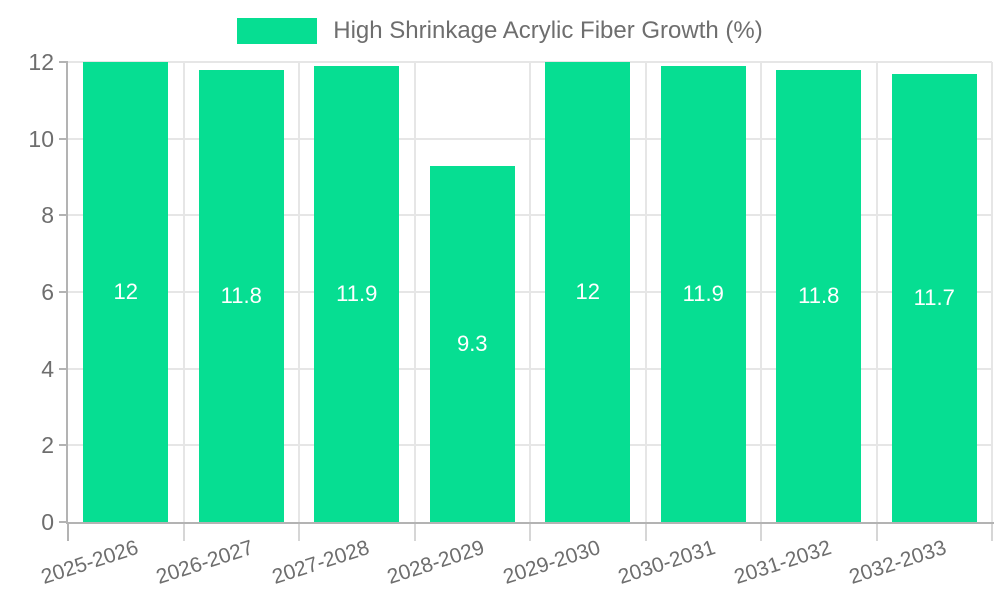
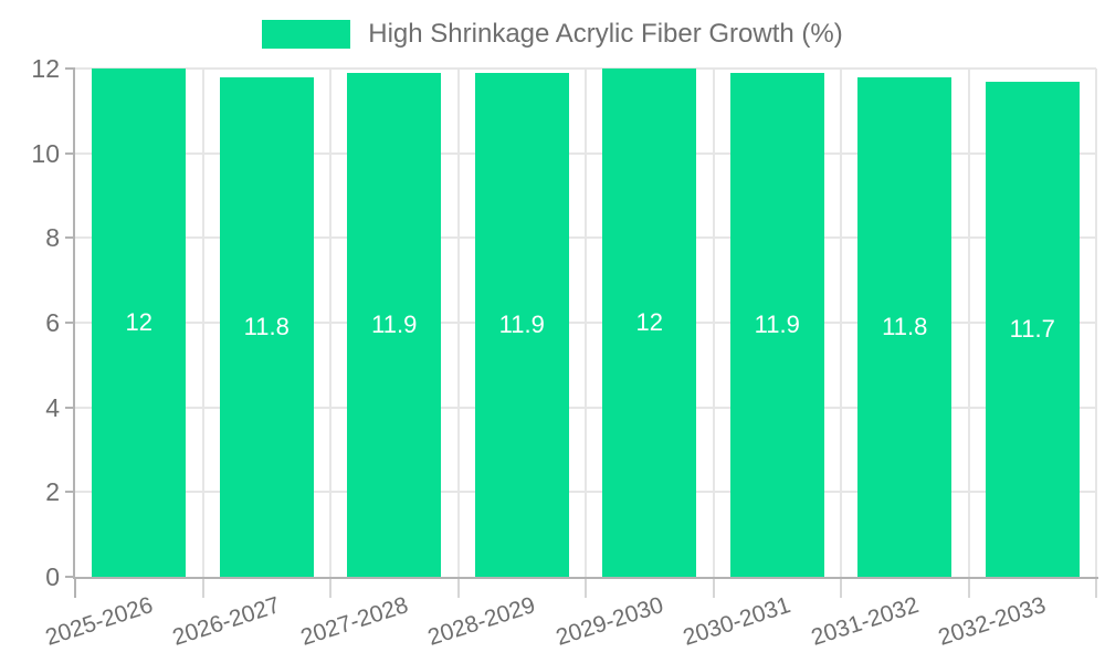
2028-2029: 9.3 -> 11.9
